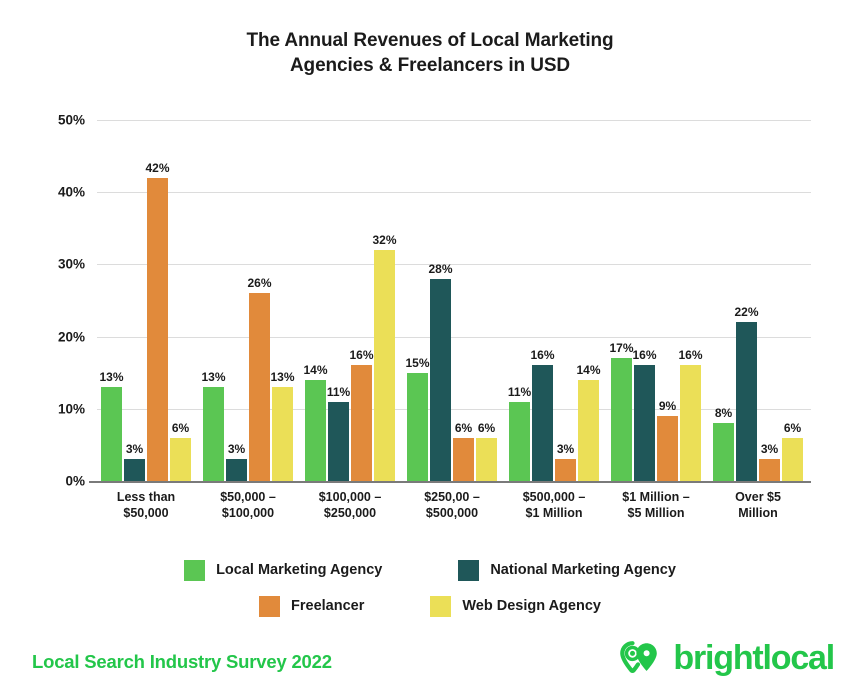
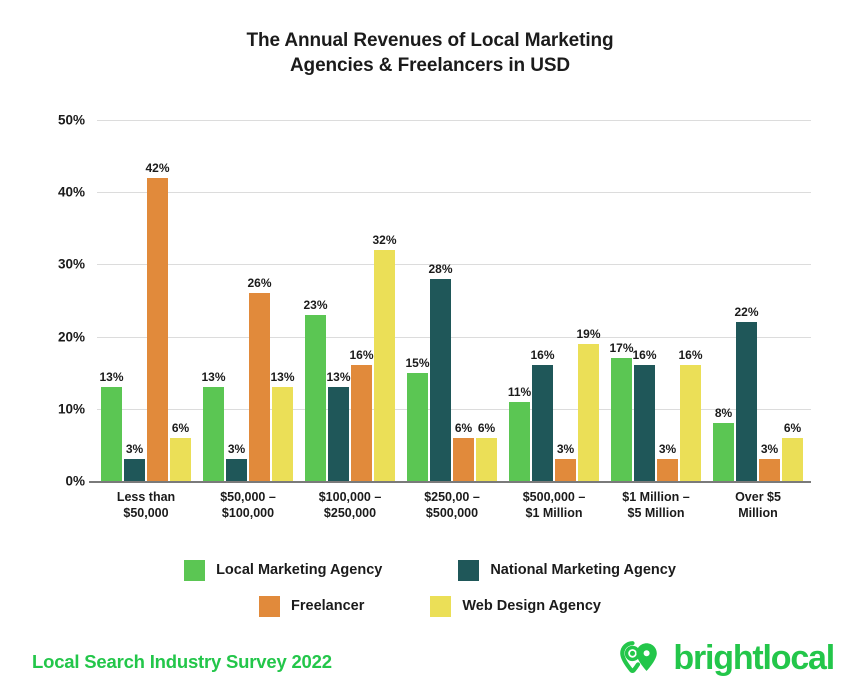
Local Marketing Agency/$100,000 – $250,000: 14% -> 23%
National Marketing Agency/$100,000 – $250,000: 11% -> 13%
Web Design Agency/$500,000 – $1 Million: 14% -> 19%
Freelancer/$1 Million – $5 Million: 9% -> 3%
